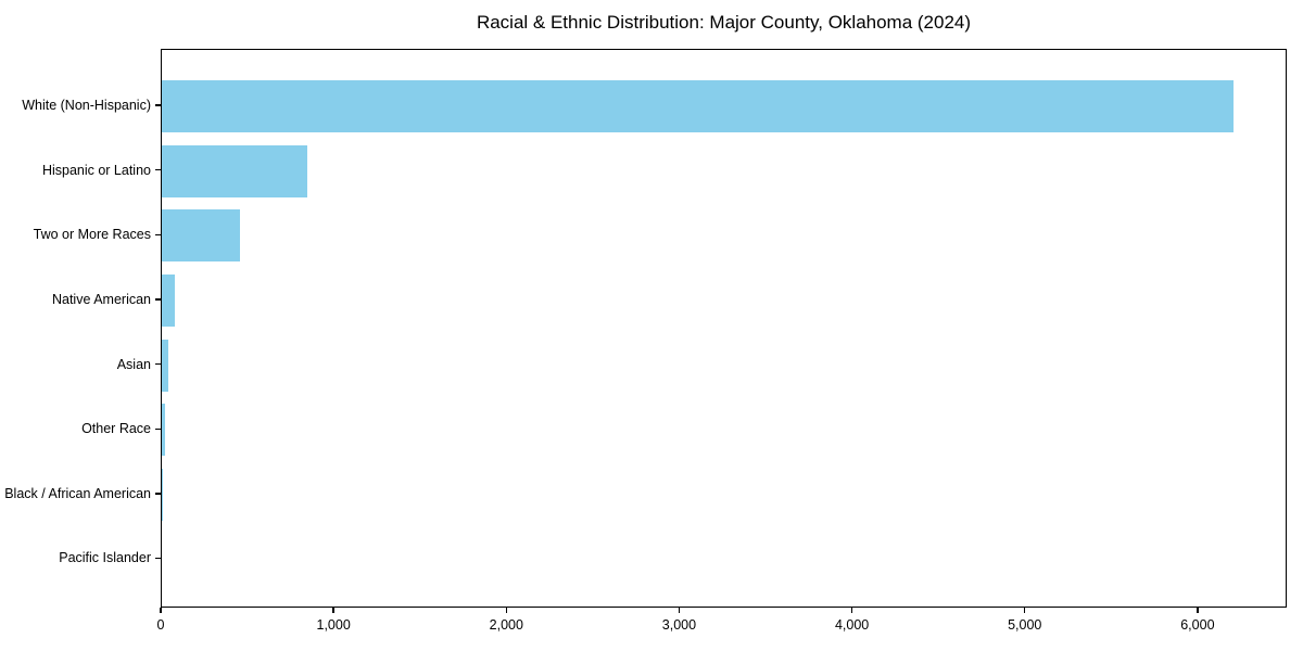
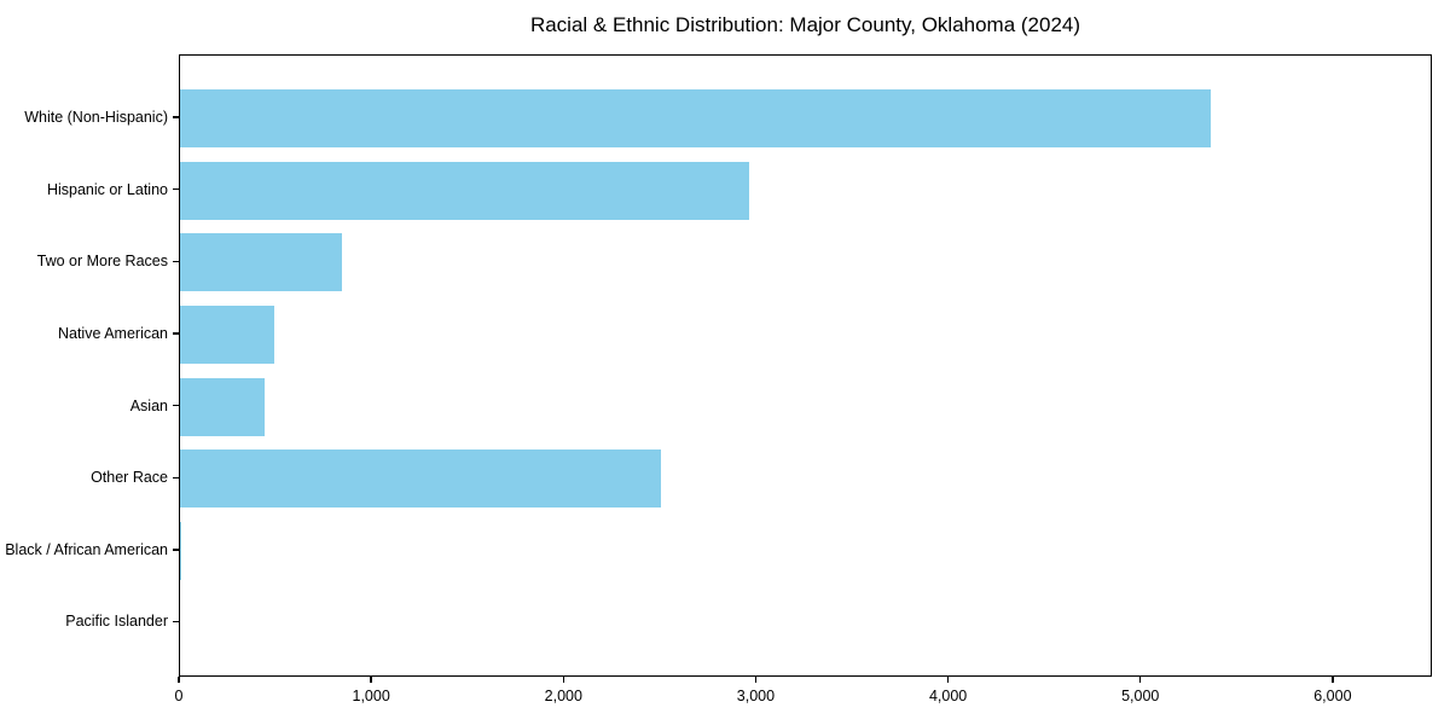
White (Non-Hispanic): 6200 -> 5360
Hispanic or Latino: 840 -> 2960
Two or More Races: 450 -> 840
Native American: 80 -> 490
Asian: 40 -> 440
Other Race: 20 -> 2500
